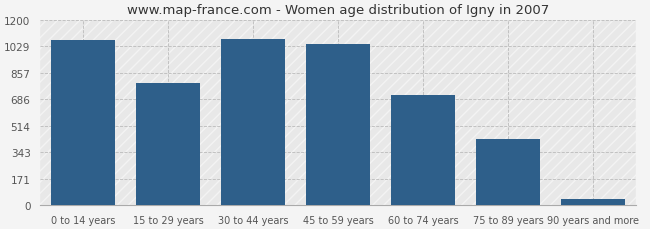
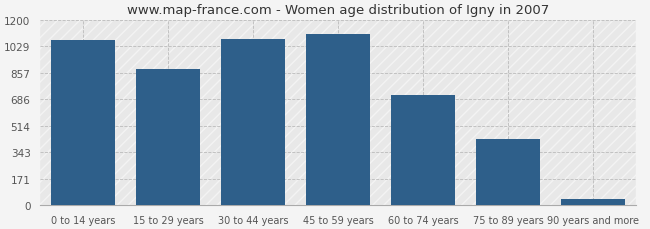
15 to 29 years: 790 -> 880
45 to 59 years: 1050 -> 1110
